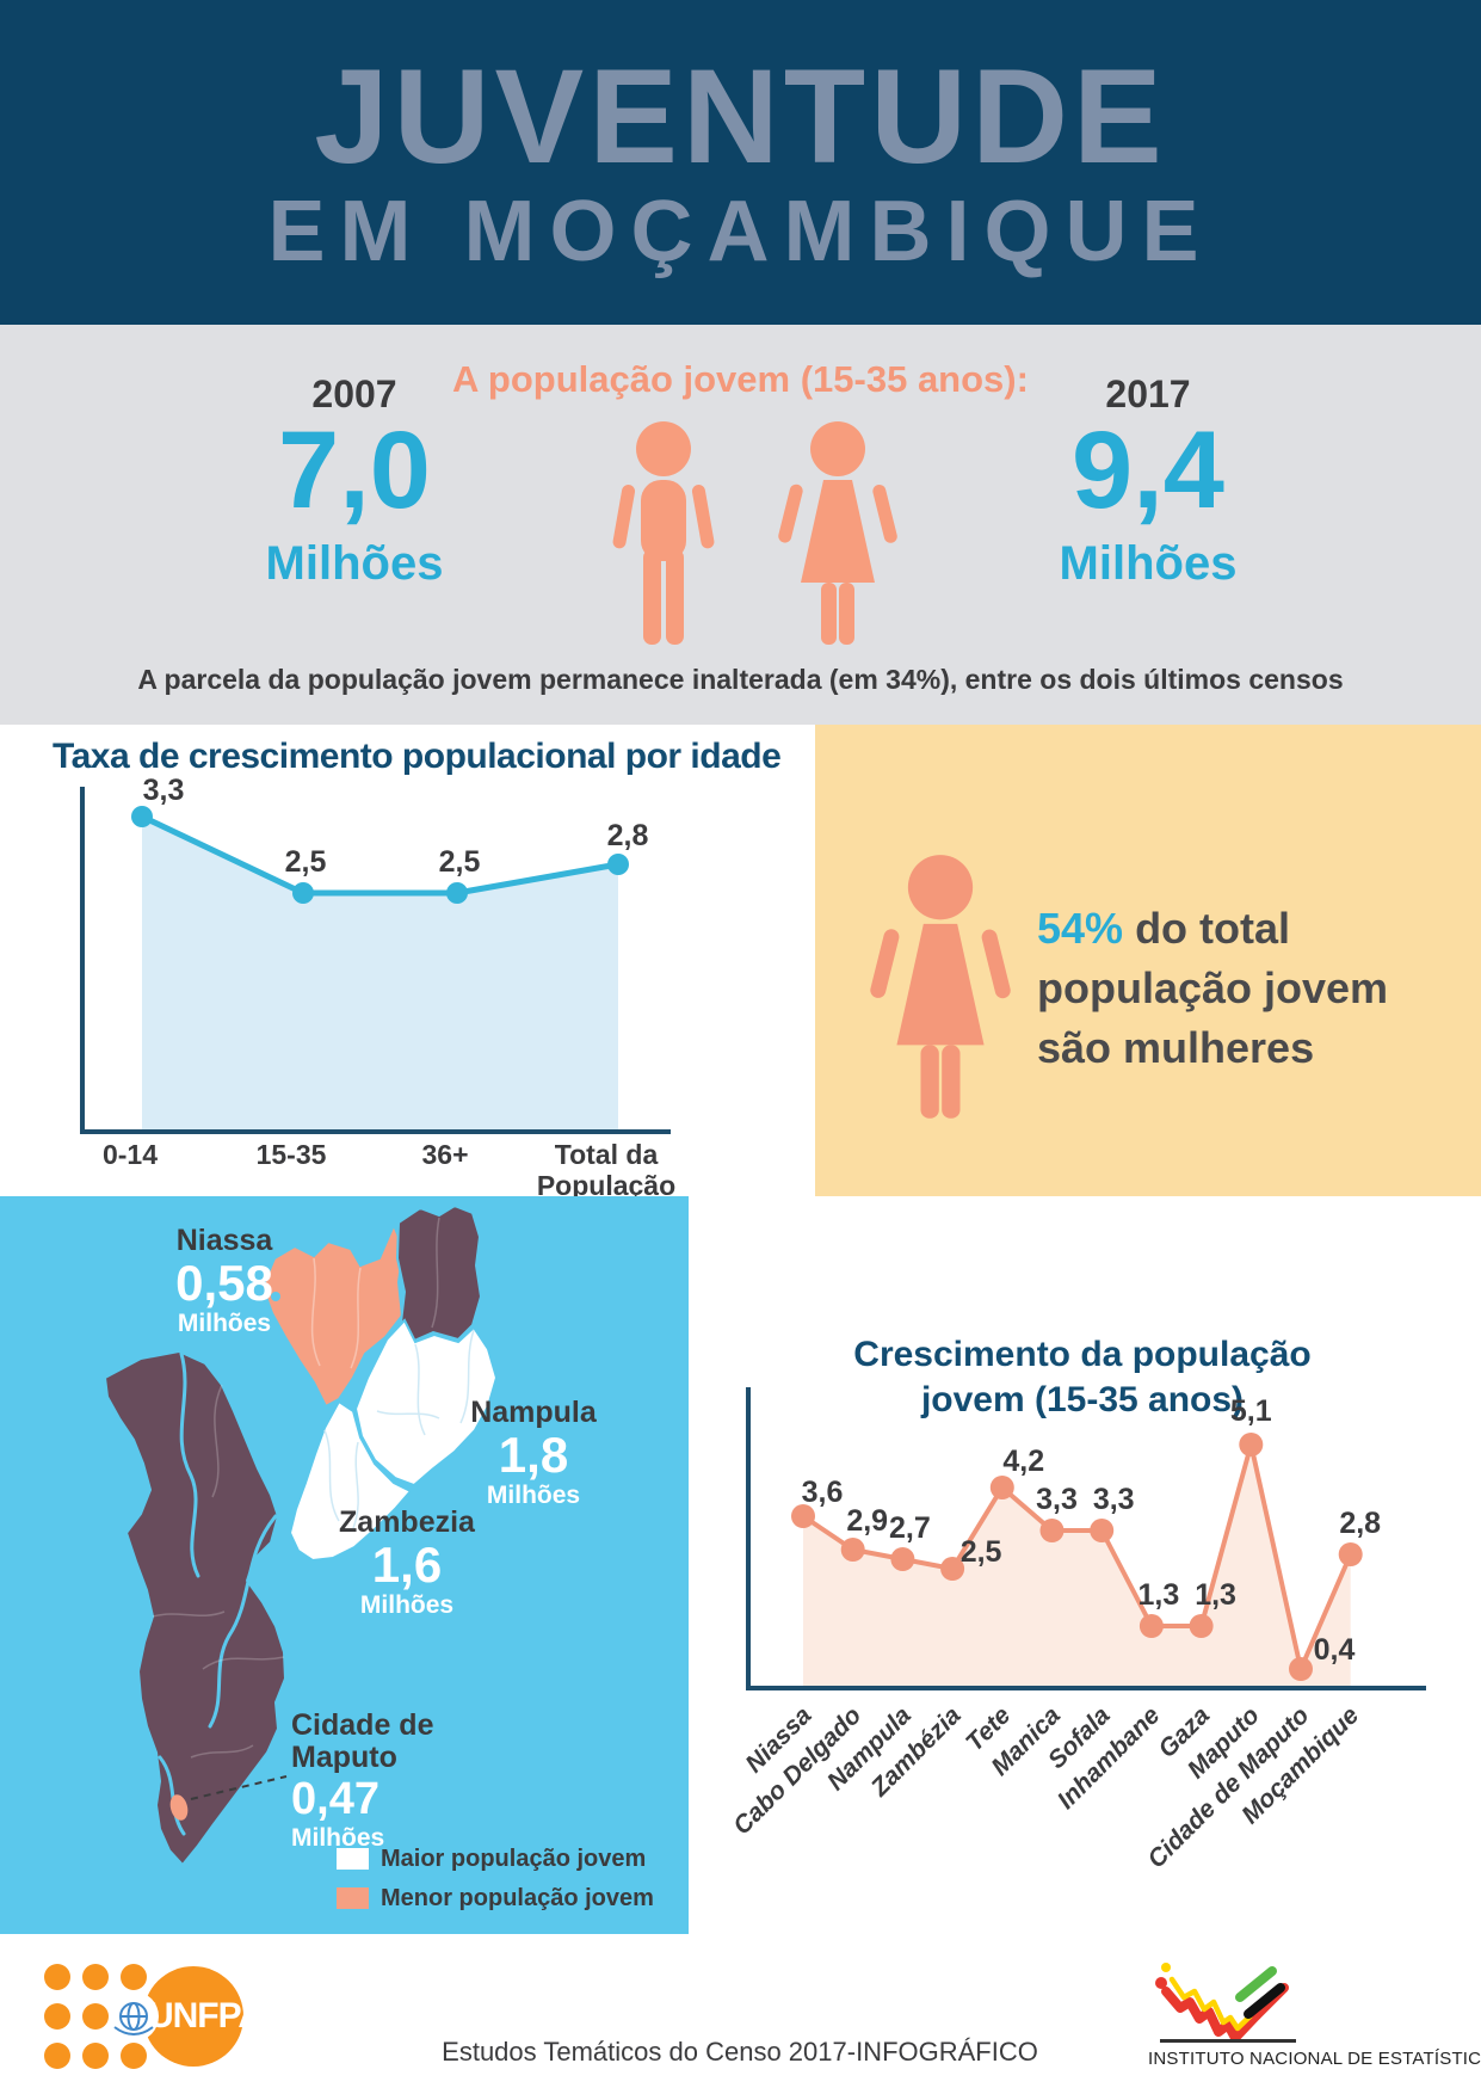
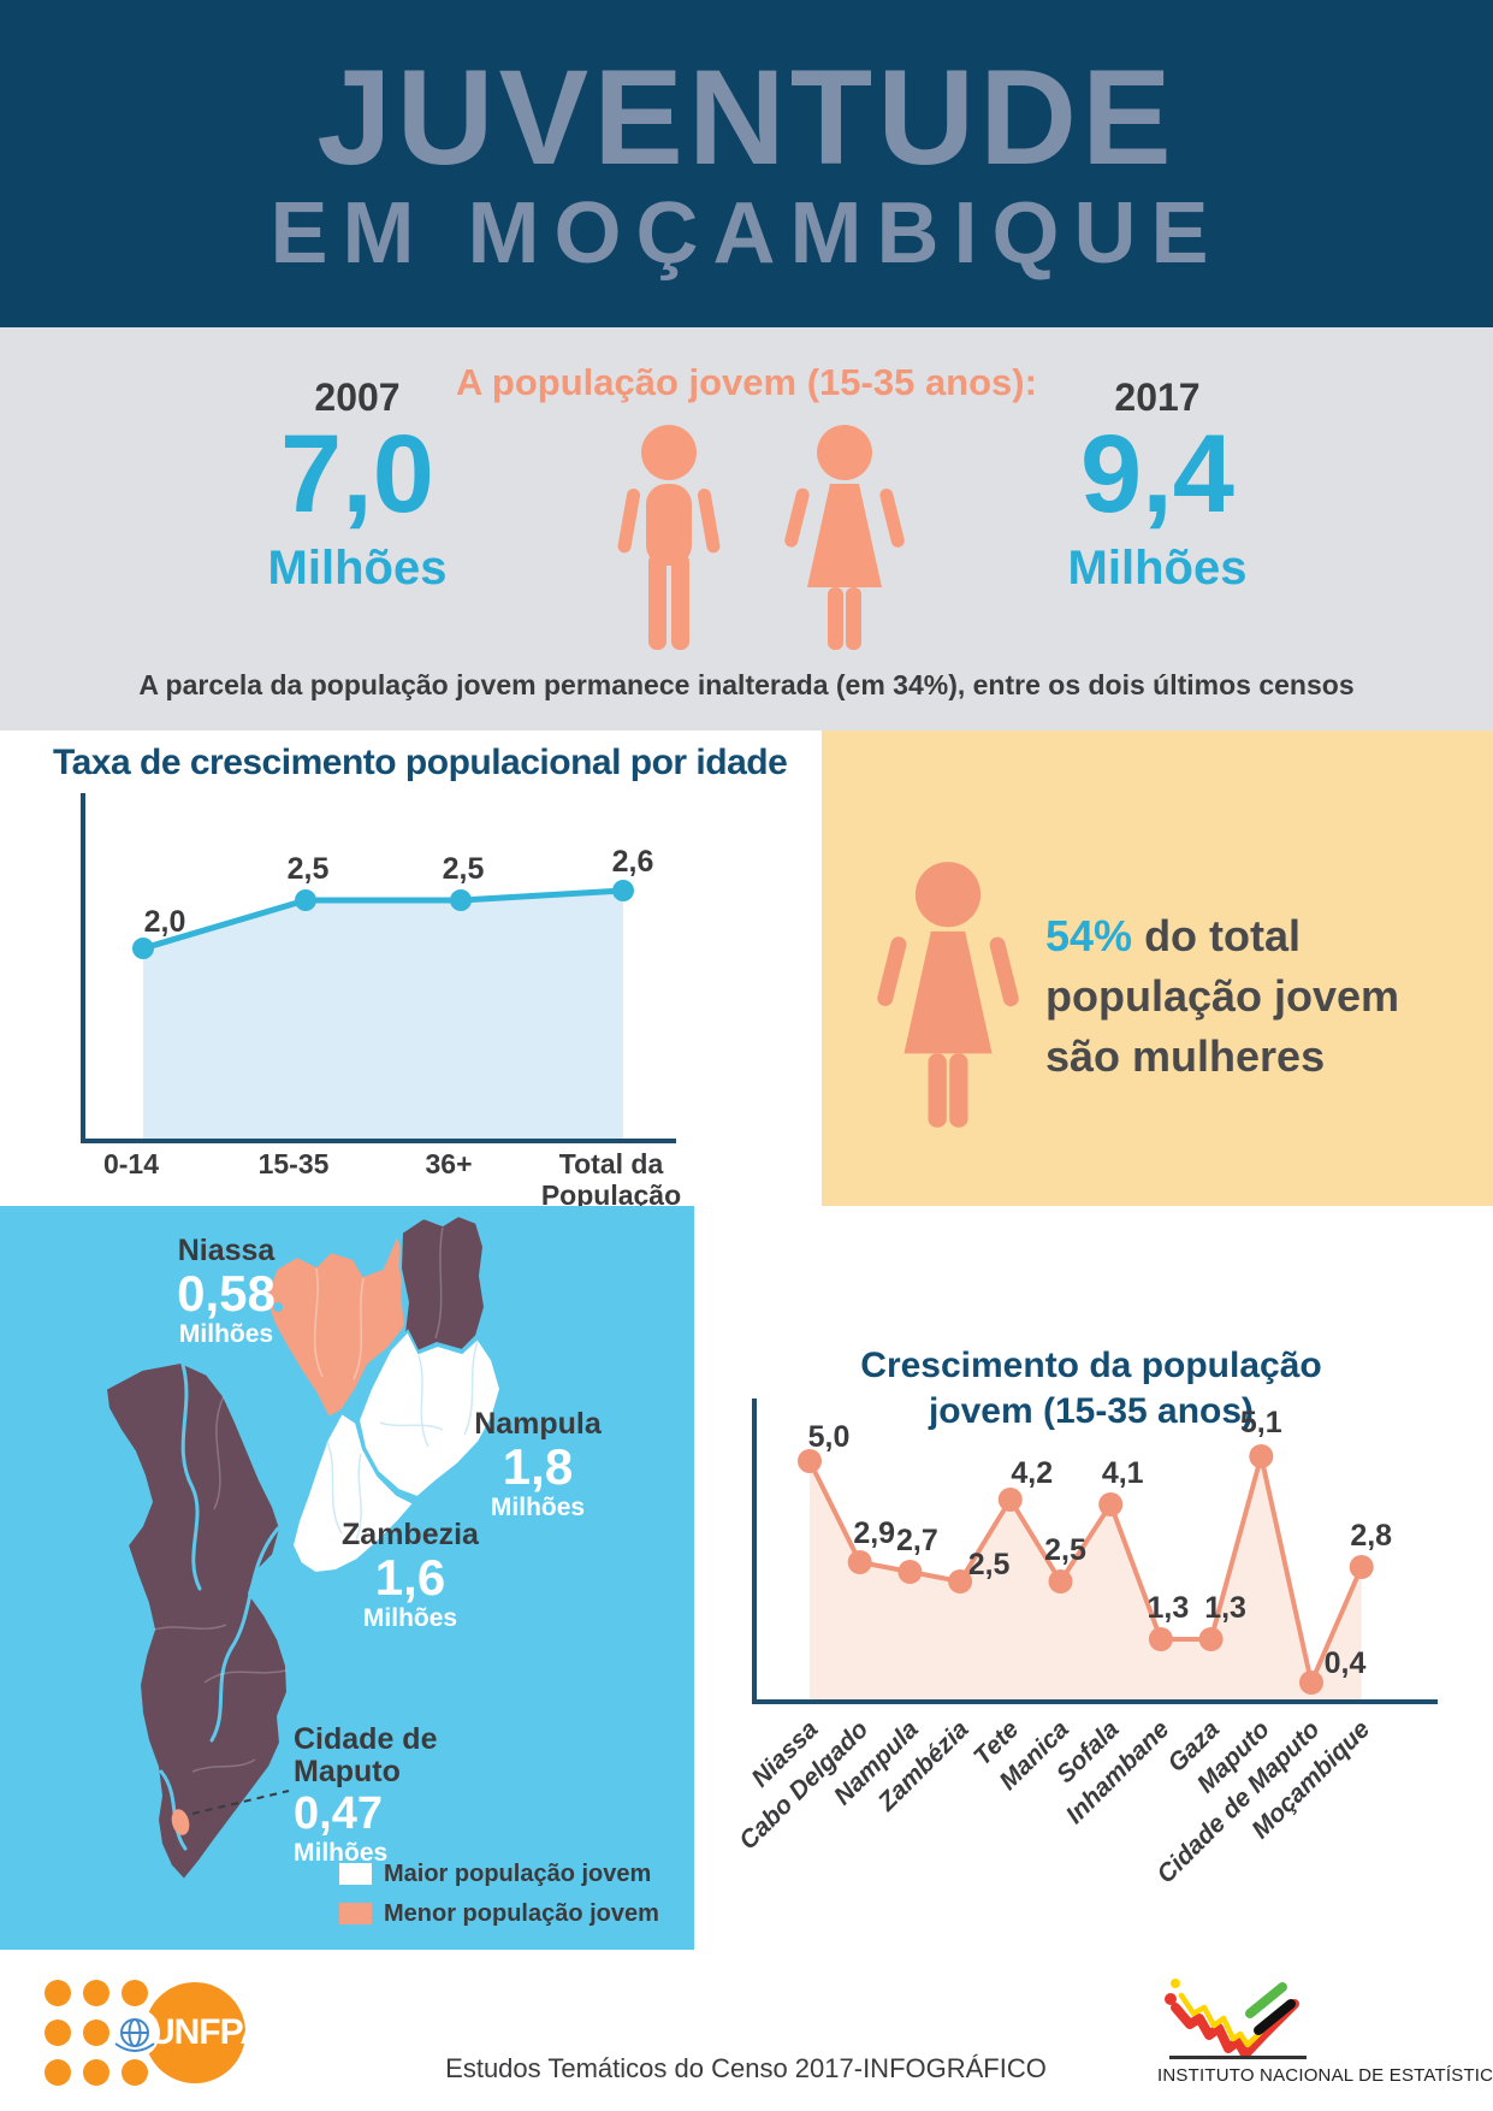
Taxa de crescimento populacional por idade/0-14: 3,3 -> 2,0
Taxa de crescimento populacional por idade/Total da População: 2,8 -> 2,6
Crescimento da população jovem (15-35 anos)/Niassa: 3,6 -> 5,0
Crescimento da população jovem (15-35 anos)/Manica: 3,3 -> 2,5
Crescimento da população jovem (15-35 anos)/Sofala: 3,3 -> 4,1
